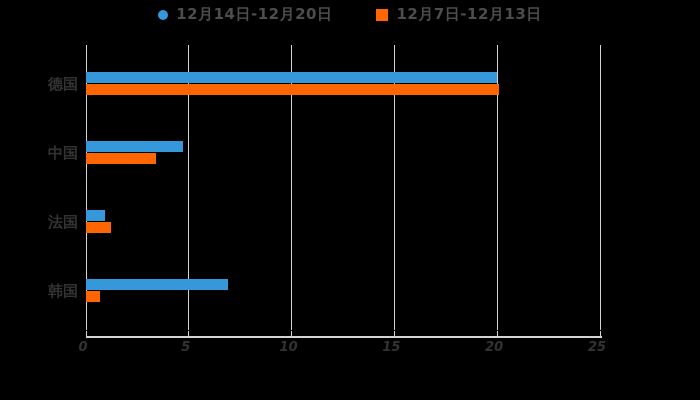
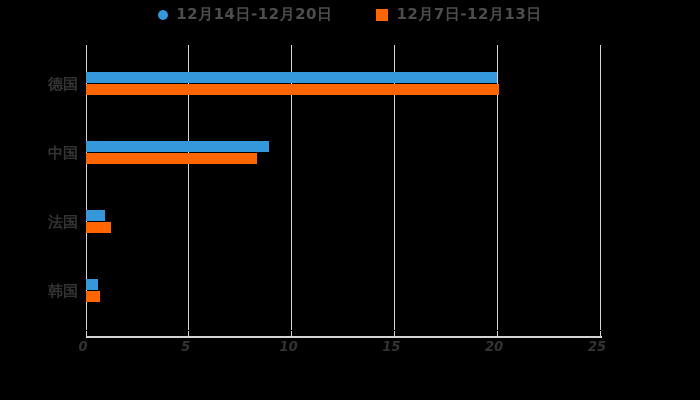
12月14日-12月20日/中国: 4.7 -> 8.9
12月7日-12月13日/中国: 3.4 -> 8.3
12月14日-12月20日/韩国: 6.9 -> 0.6
